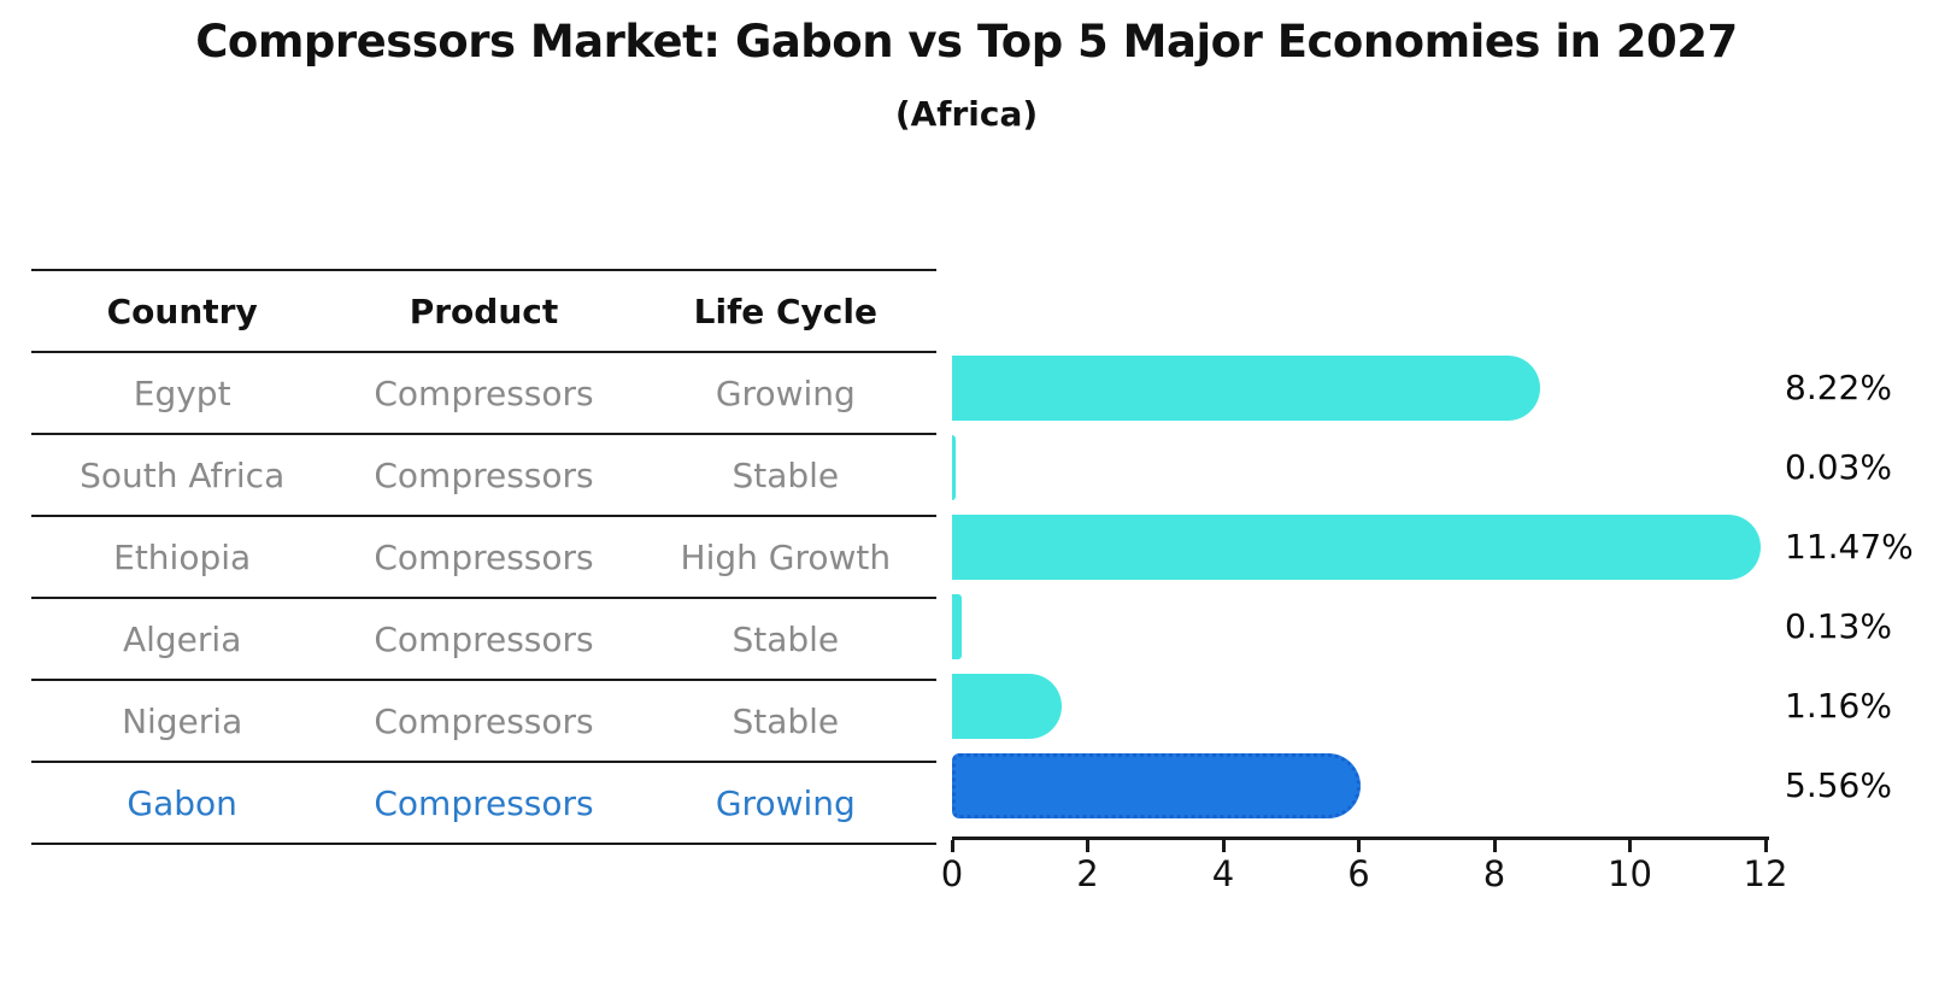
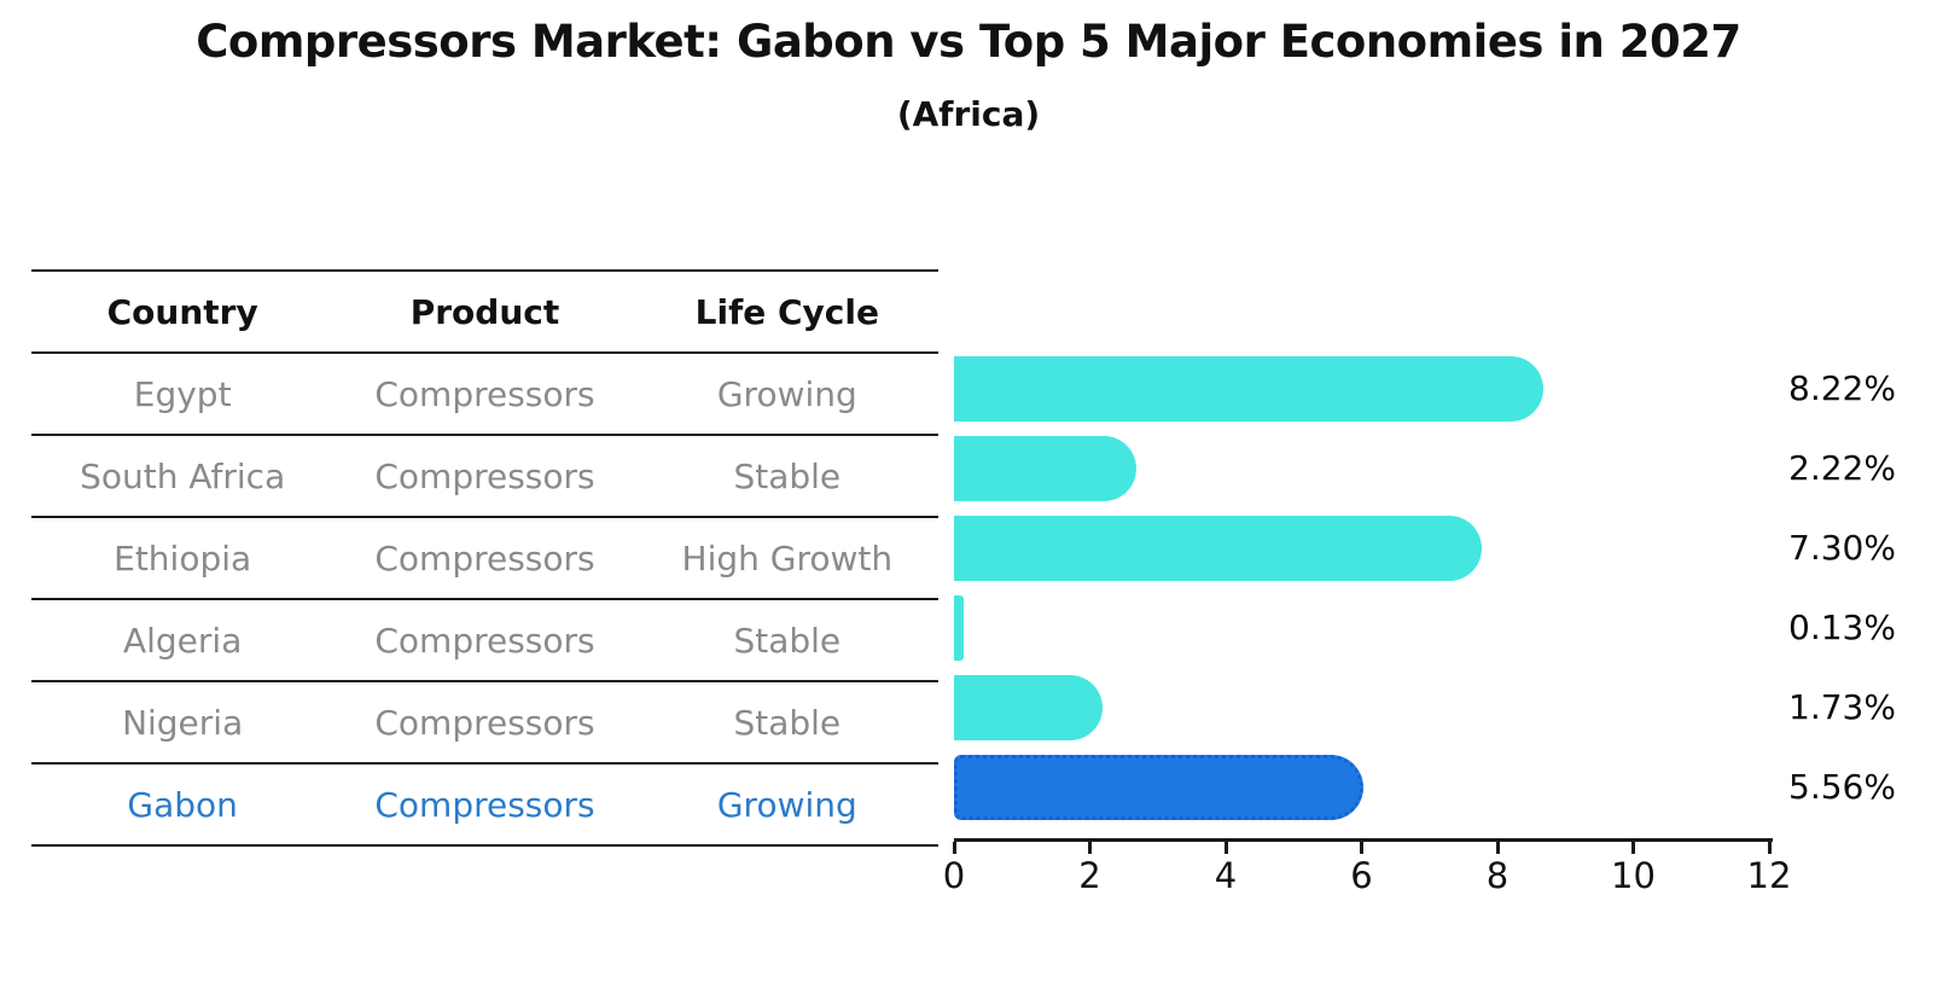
South Africa: 0.03% -> 2.22%
Ethiopia: 11.47% -> 7.30%
Nigeria: 1.16% -> 1.73%
